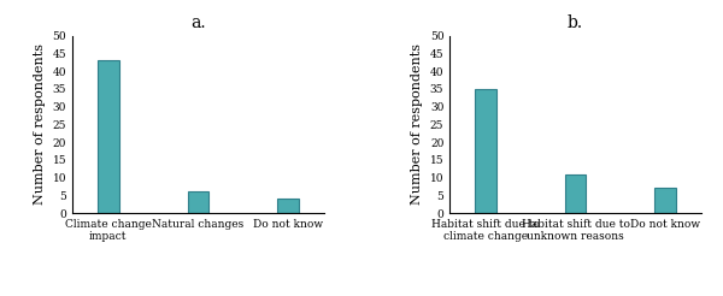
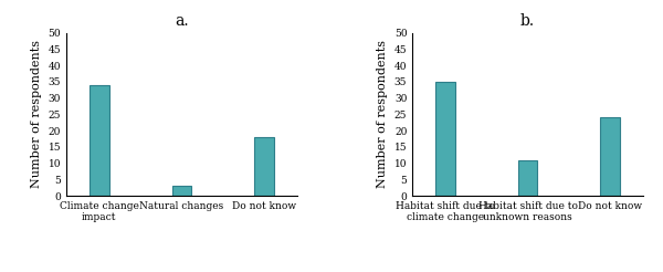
a./Climate change impact: 43 -> 34
a./Natural changes: 6 -> 3
a./Do not know: 4 -> 18
b./Do not know: 7 -> 24
